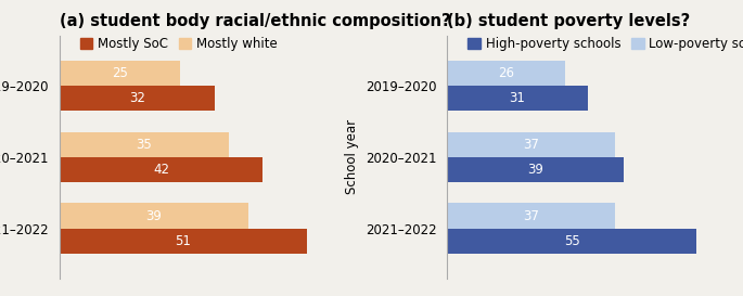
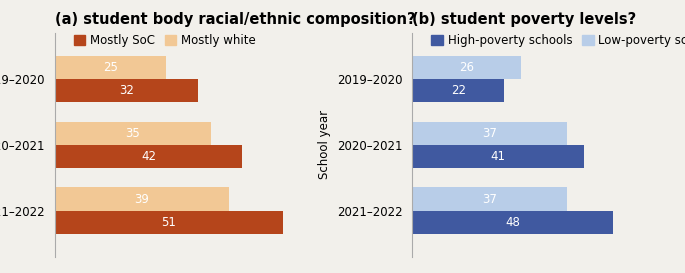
(b) student poverty levels?/High-poverty schools/2019–2020: 31 -> 22
(b) student poverty levels?/High-poverty schools/2020–2021: 39 -> 41
(b) student poverty levels?/High-poverty schools/2021–2022: 55 -> 48
